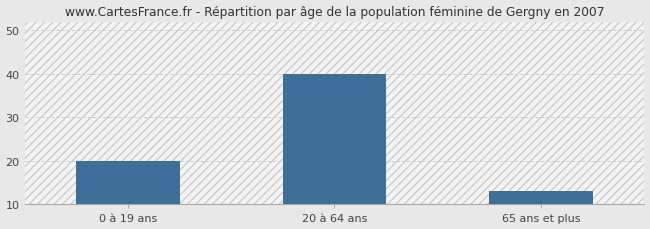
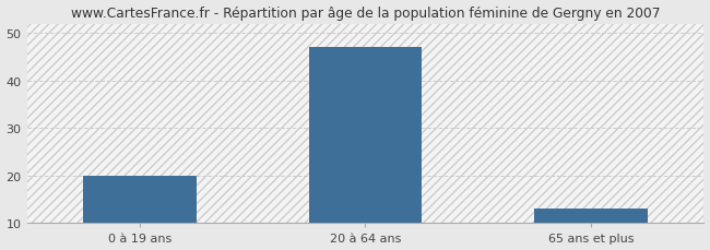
20 à 64 ans: 40 -> 47
